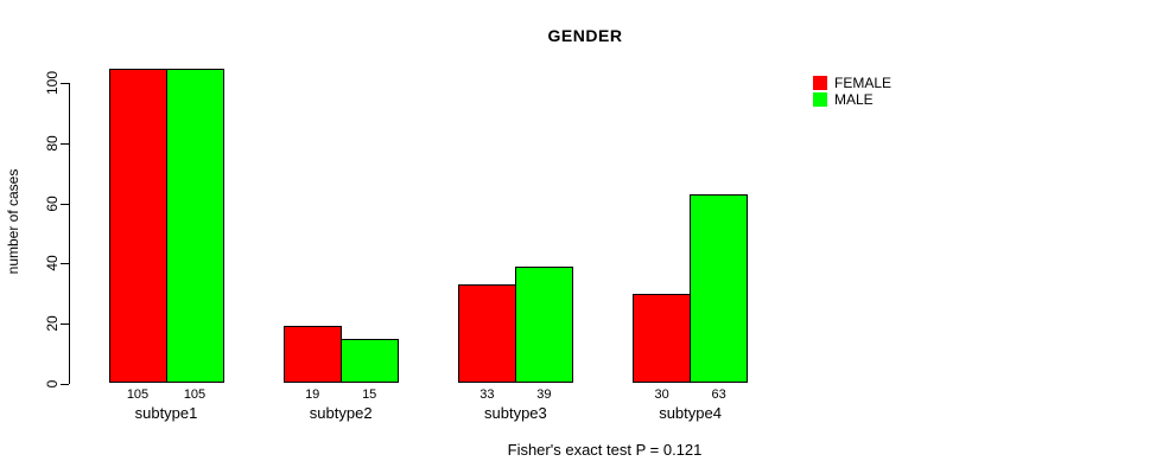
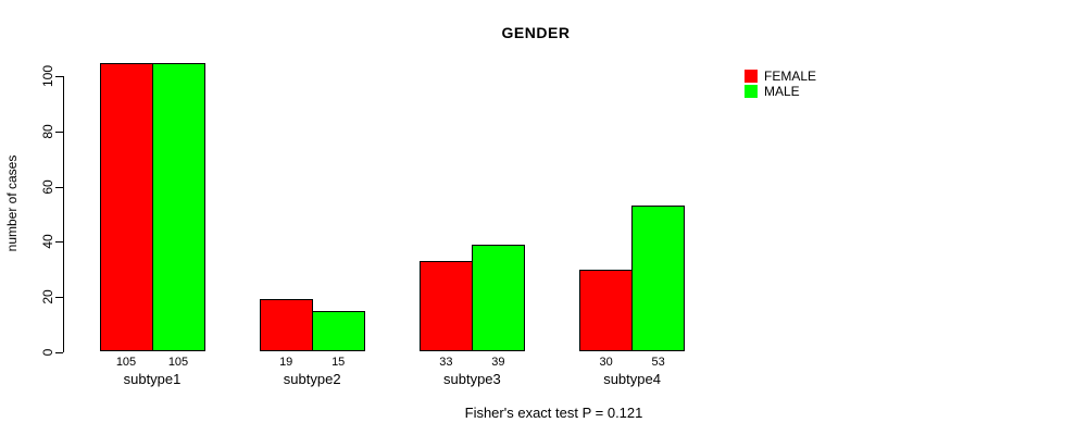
MALE/subtype4: 63 -> 53
